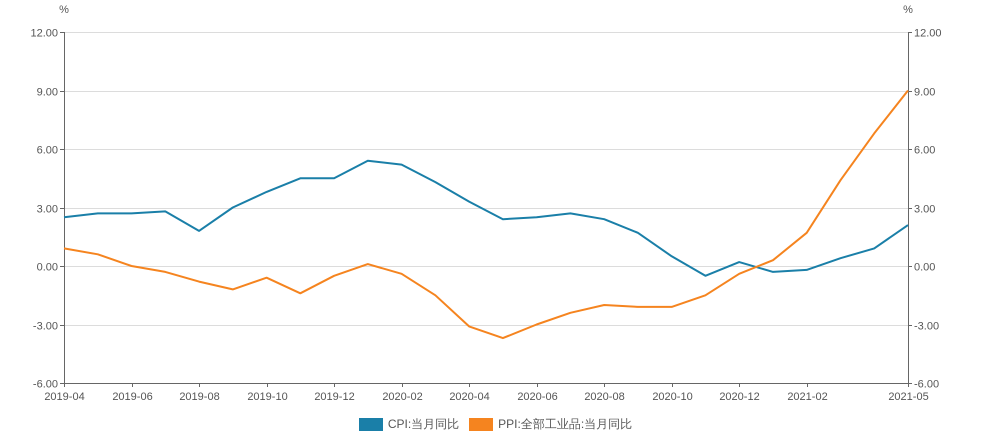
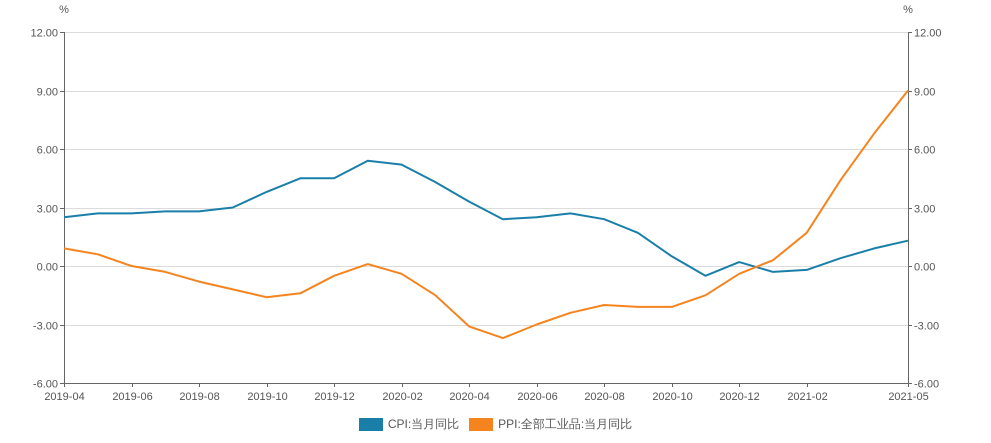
CPI:当月同比/2019-08: 1.8 -> 2.8
PPI:全部工业品:当月同比/2019-10: -0.6 -> -1.6
CPI:当月同比/2021-05: 2.1 -> 1.3
